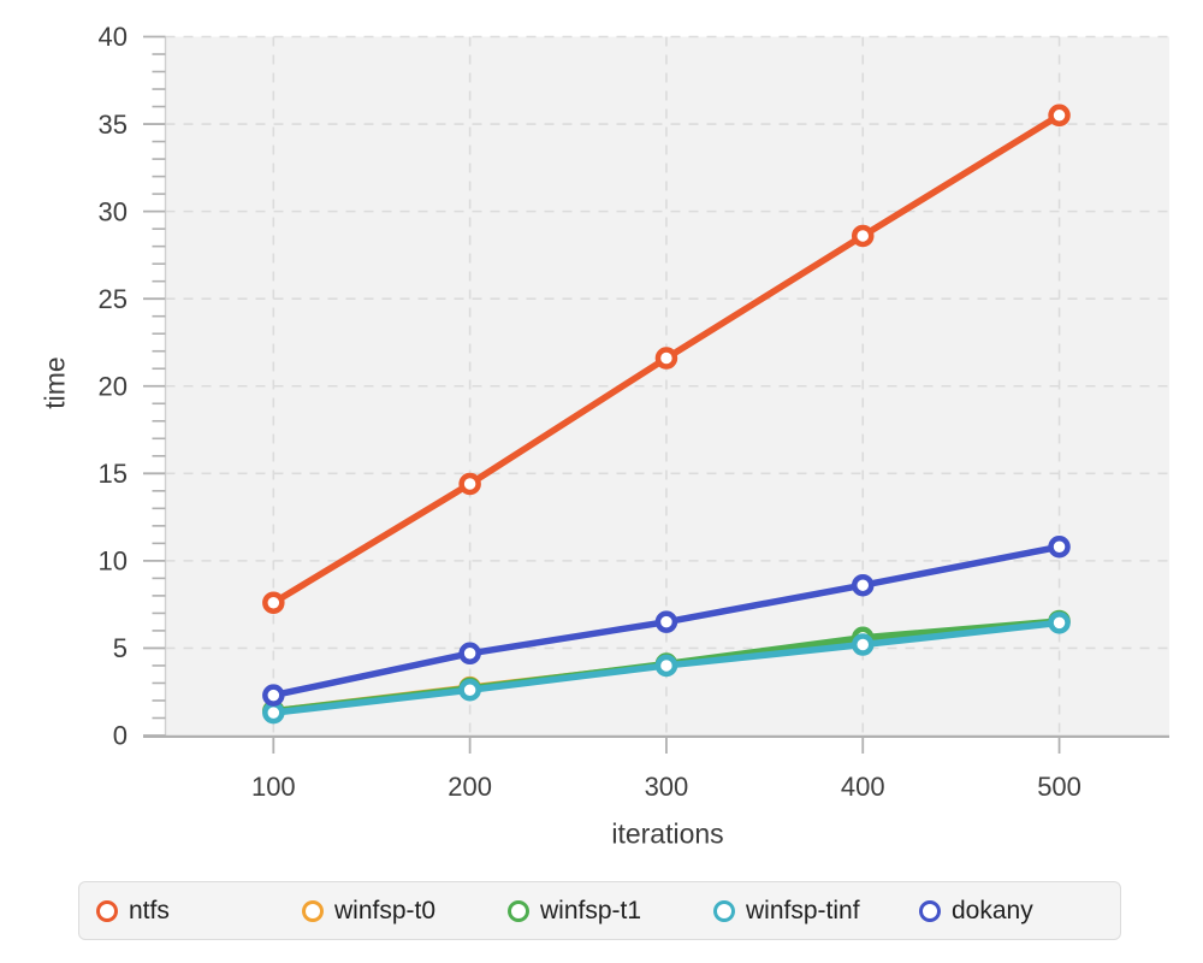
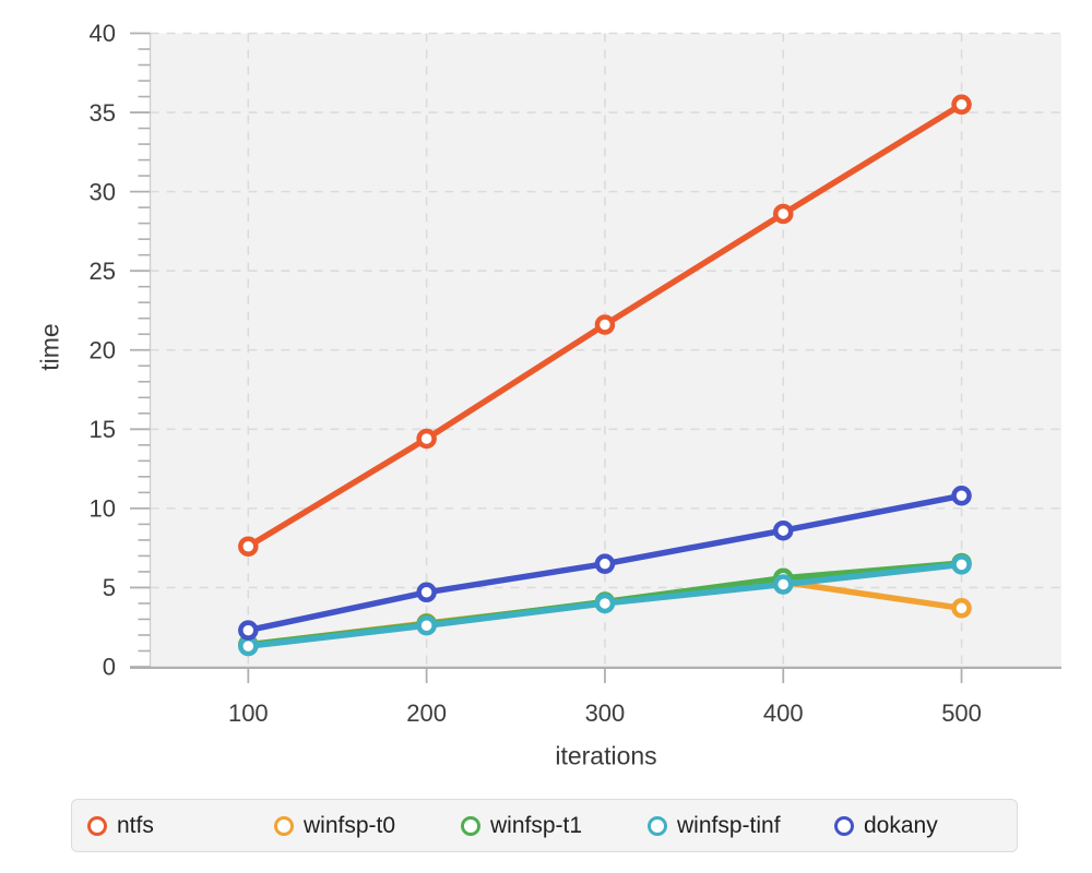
winfsp-t0/500: 6.5 -> 3.7
